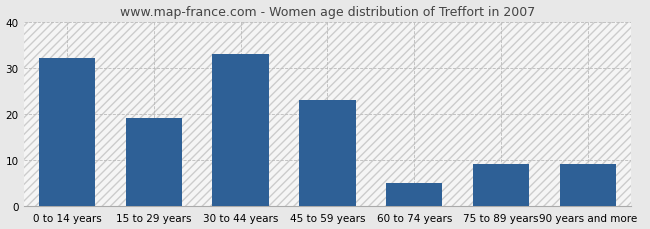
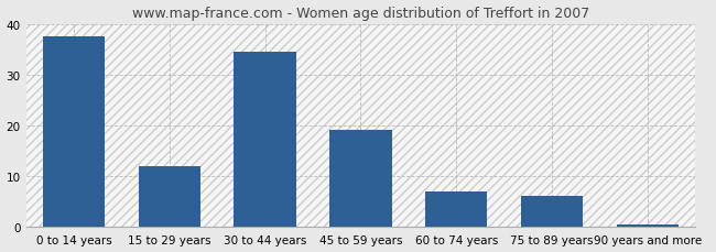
0 to 14 years: 32.0 -> 37.5
15 to 29 years: 19.0 -> 12.0
30 to 44 years: 33.0 -> 34.5
45 to 59 years: 23.0 -> 19.0
60 to 74 years: 5.0 -> 7.0
75 to 89 years: 9.0 -> 6.0
90 years and more: 9.0 -> 0.5
